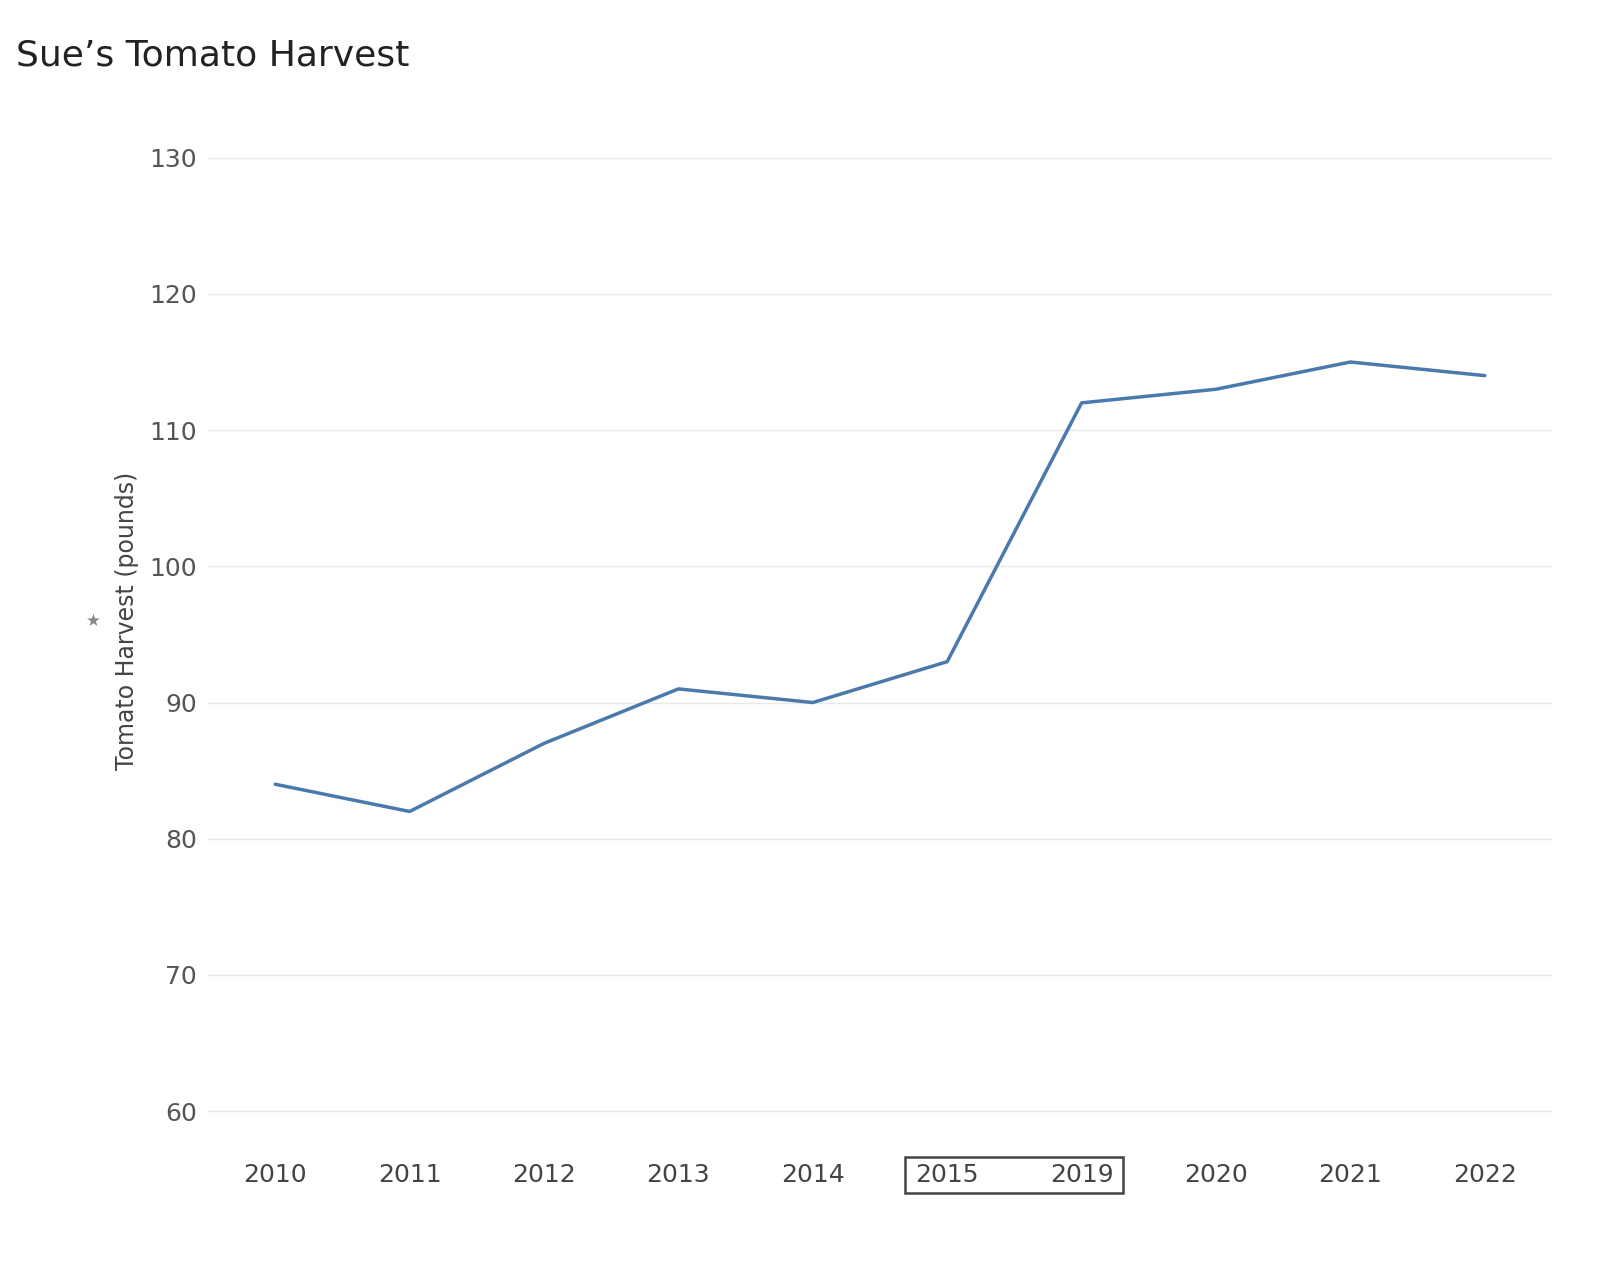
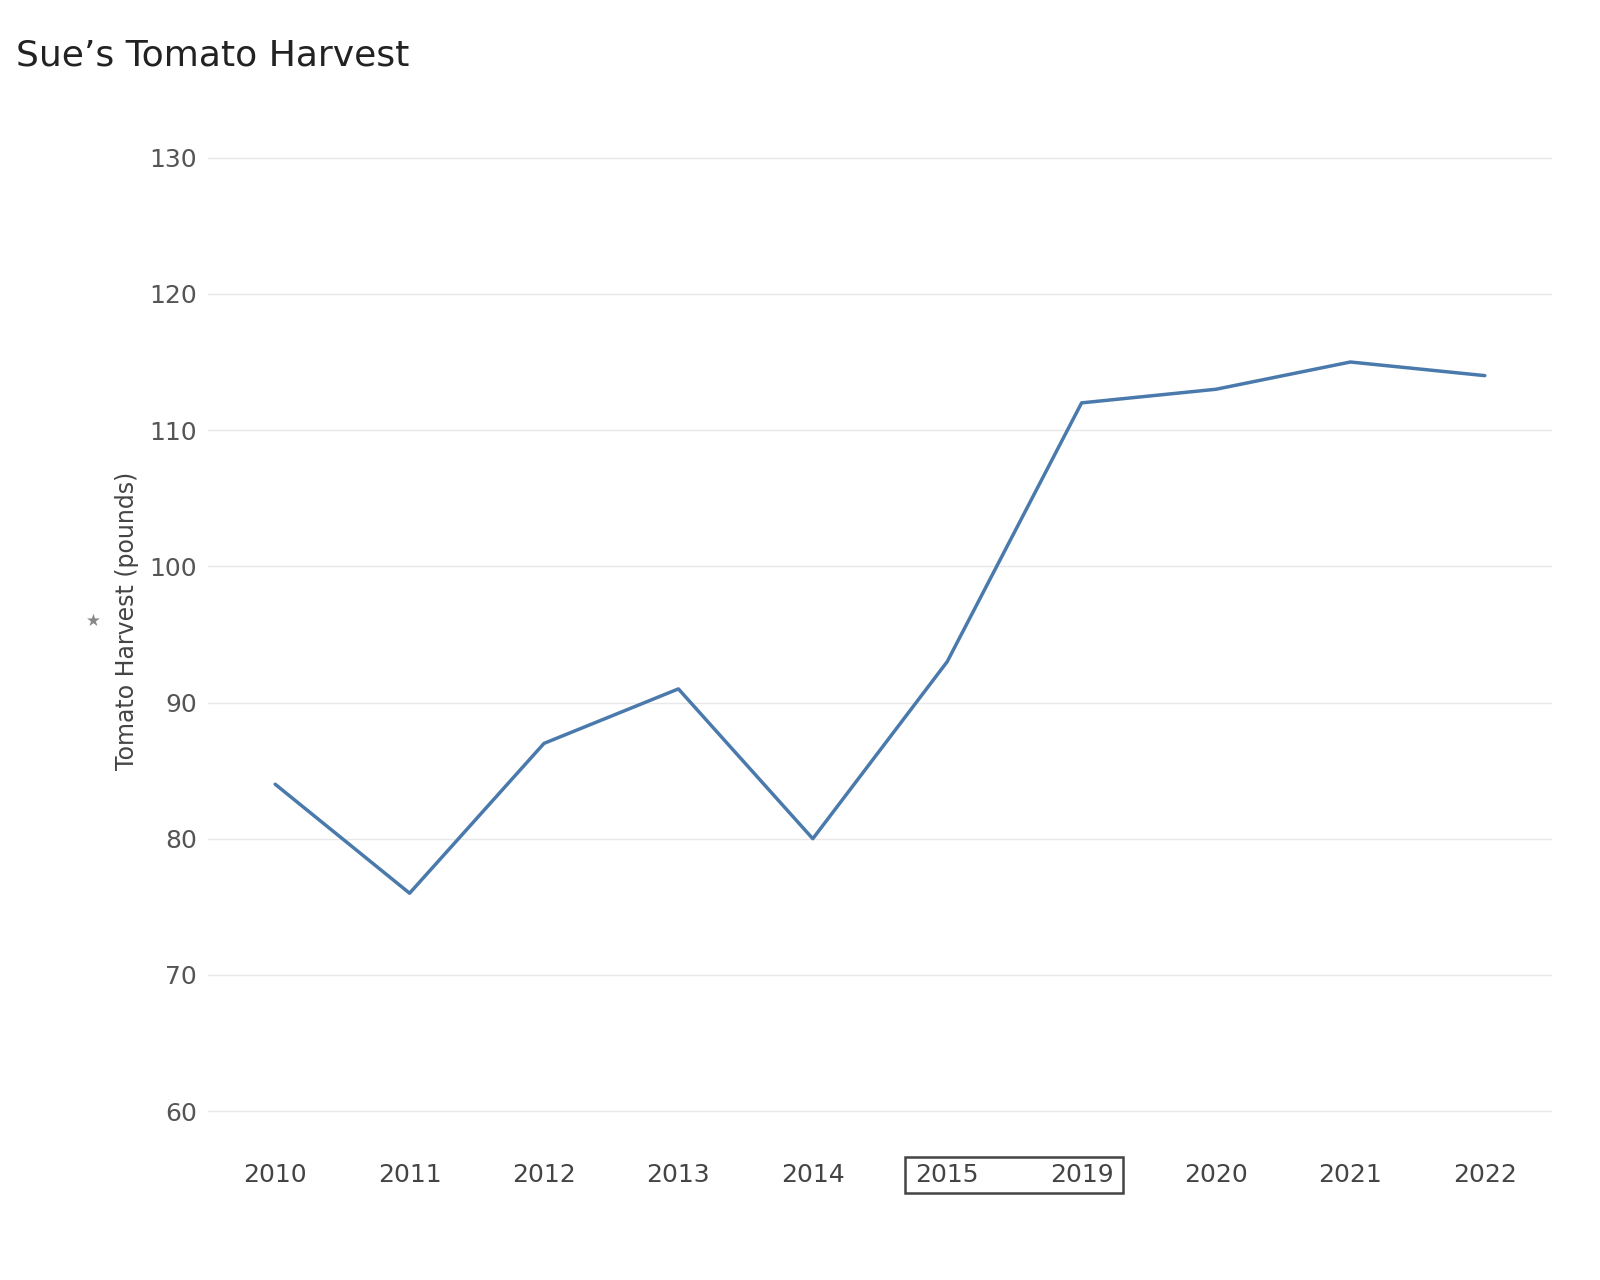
2011: 82 -> 76
2014: 90 -> 80
